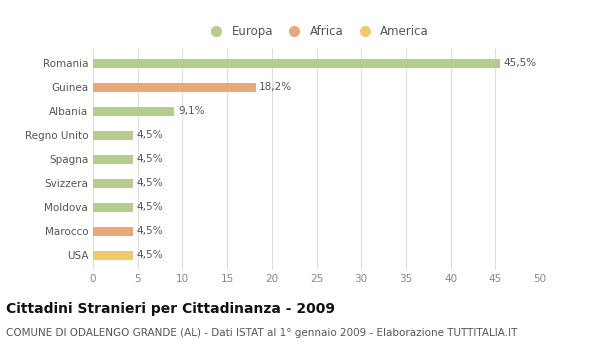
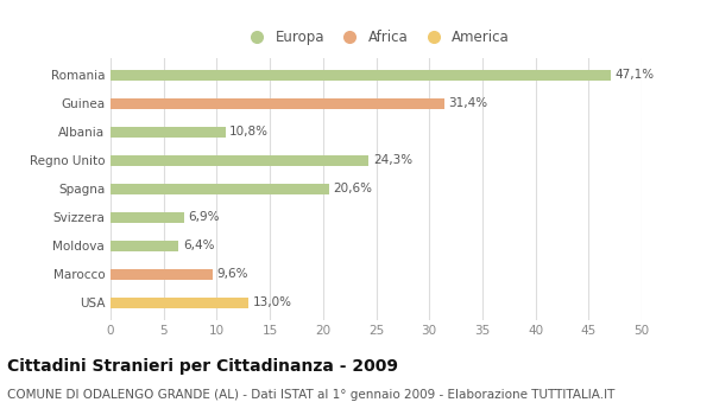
Romania: 45,5% -> 47,1%
Guinea: 18,2% -> 31,4%
Albania: 9,1% -> 10,8%
Regno Unito: 4,5% -> 24,3%
Spagna: 4,5% -> 20,6%
Svizzera: 4,5% -> 6,9%
Moldova: 4,5% -> 6,4%
Marocco: 4,5% -> 9,6%
USA: 4,5% -> 13,0%
